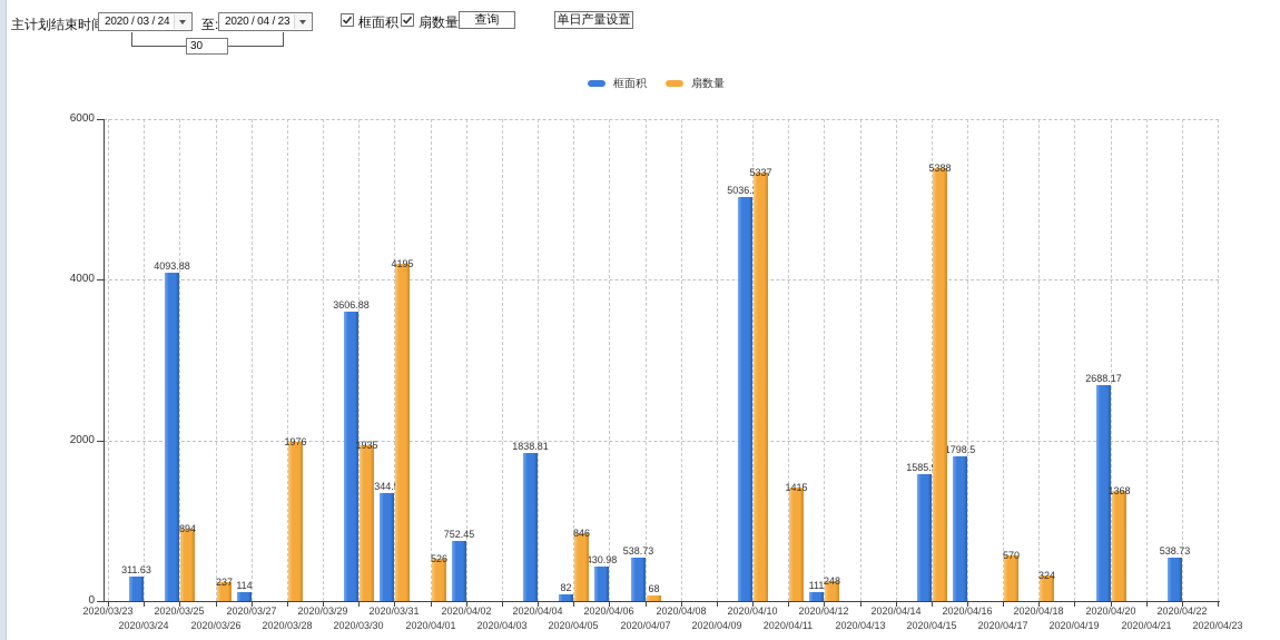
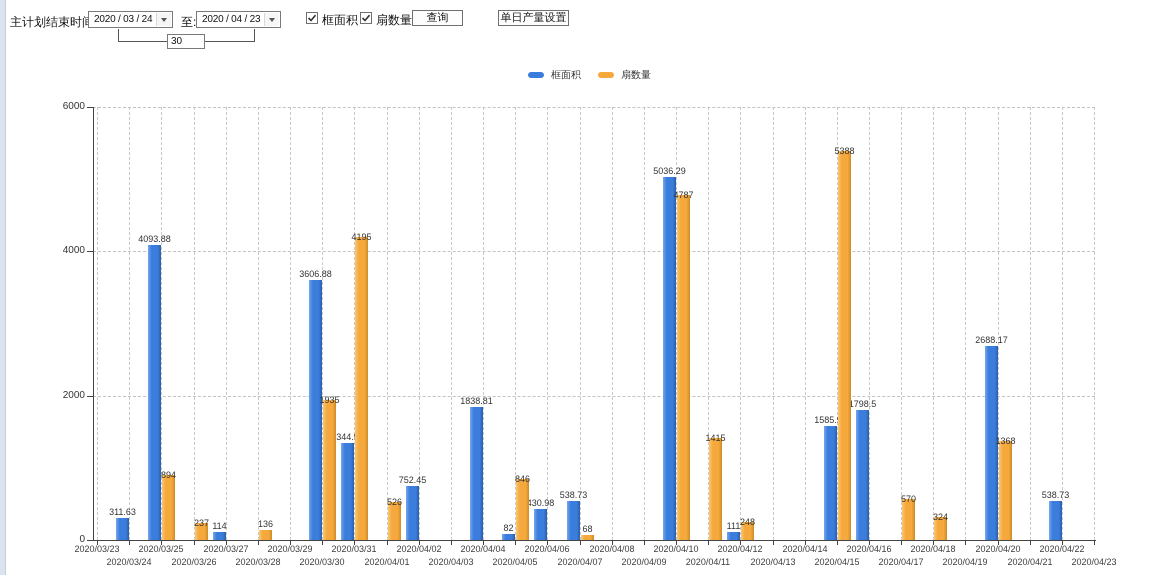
扇数量/2020/03/28: 1976 -> 136
扇数量/2020/04/10: 5337 -> 4787
